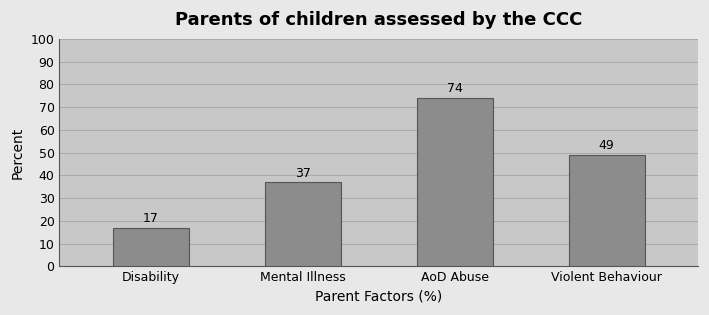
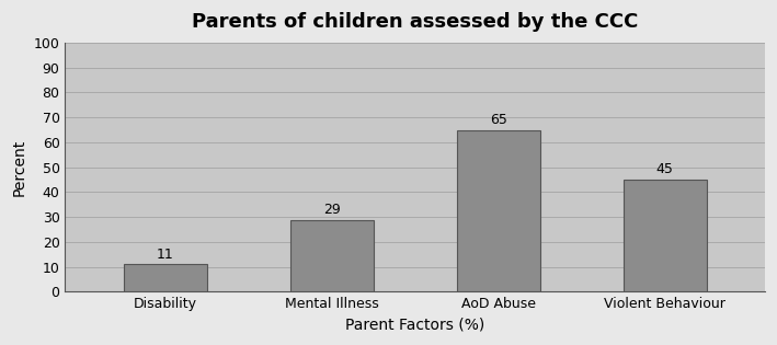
Disability: 17 -> 11
Mental Illness: 37 -> 29
AoD Abuse: 74 -> 65
Violent Behaviour: 49 -> 45
